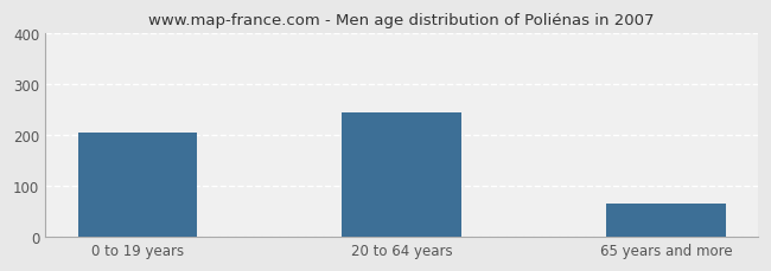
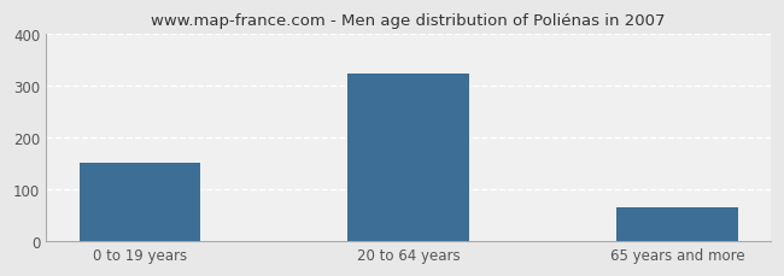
0 to 19 years: 205 -> 152
20 to 64 years: 245 -> 324
